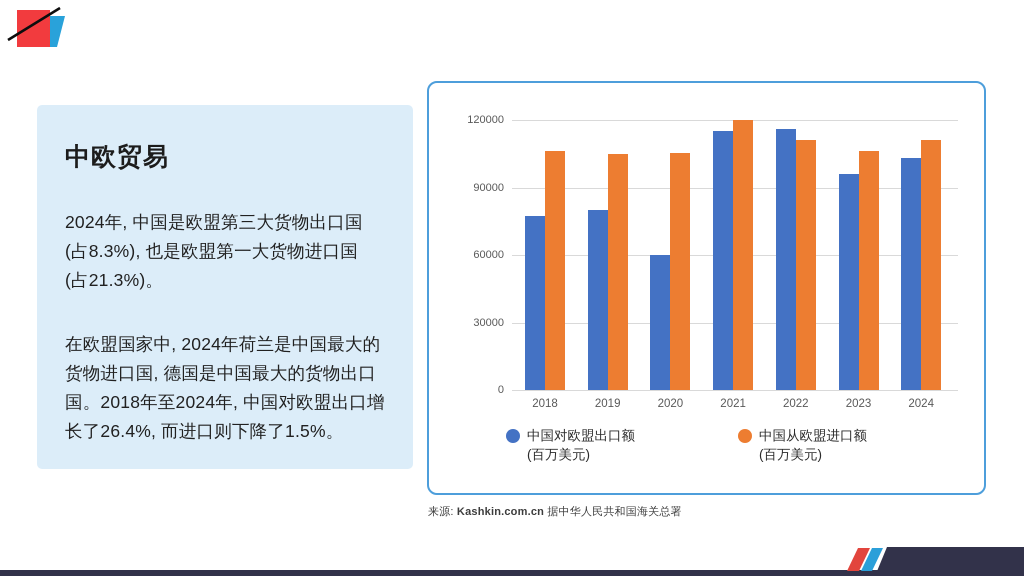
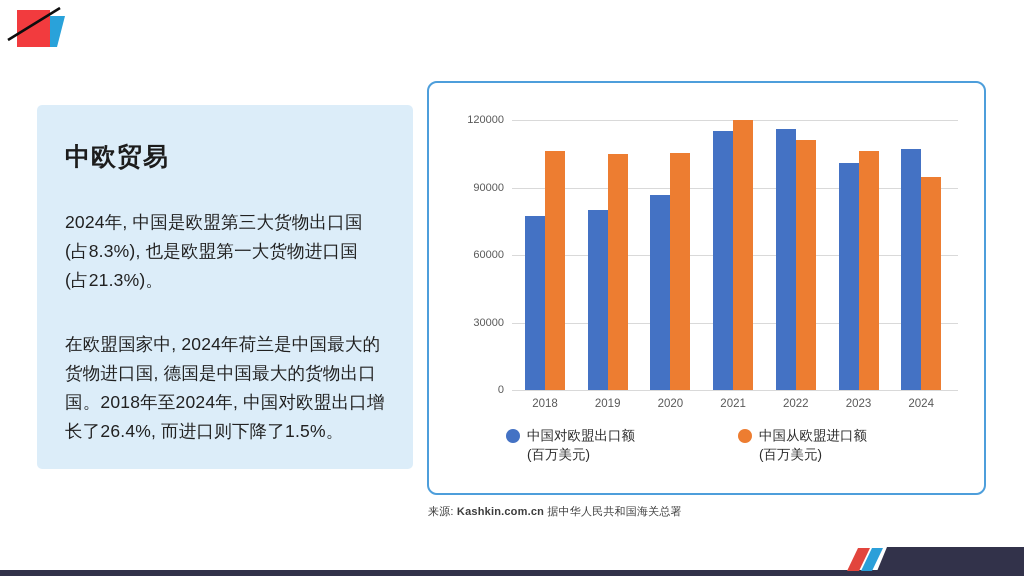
中国对欧盟出口额 (百万美元)/2020: 60000 -> 87000
中国对欧盟出口额 (百万美元)/2023: 96000 -> 101000
中国对欧盟出口额 (百万美元)/2024: 103000 -> 107000
中国从欧盟进口额 (百万美元)/2024: 111000 -> 94000
